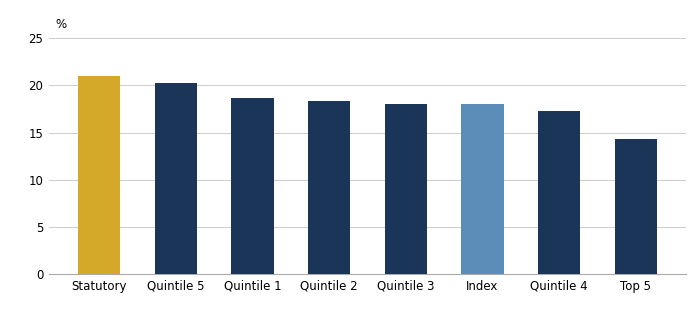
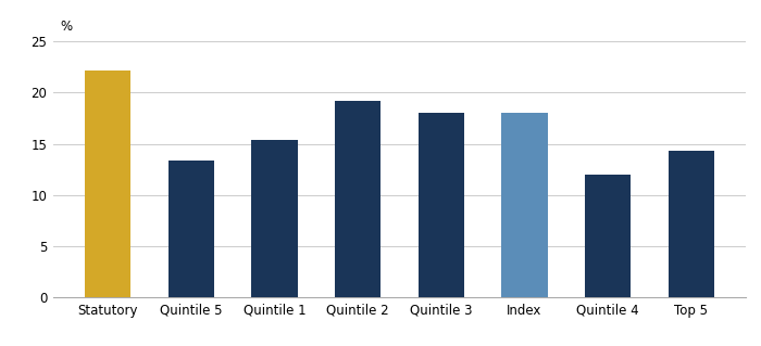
Statutory: 21.0 -> 22.2
Quintile 5: 20.2 -> 13.4
Quintile 1: 18.6 -> 15.4
Quintile 2: 18.4 -> 19.2
Quintile 4: 17.4 -> 12.0
